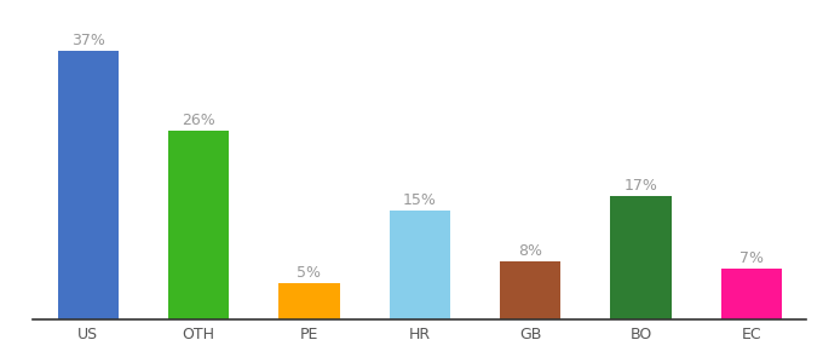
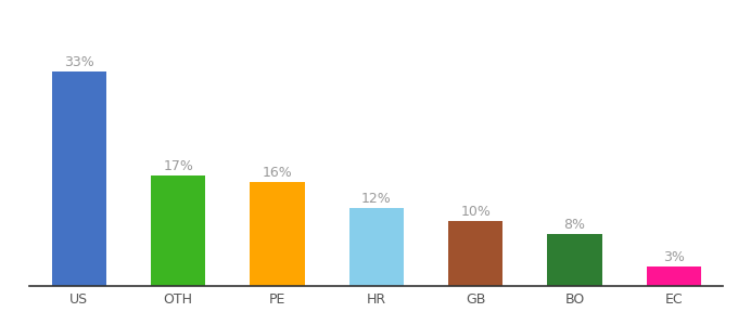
US: 37% -> 33%
OTH: 26% -> 17%
PE: 5% -> 16%
HR: 15% -> 12%
GB: 8% -> 10%
BO: 17% -> 8%
EC: 7% -> 3%
